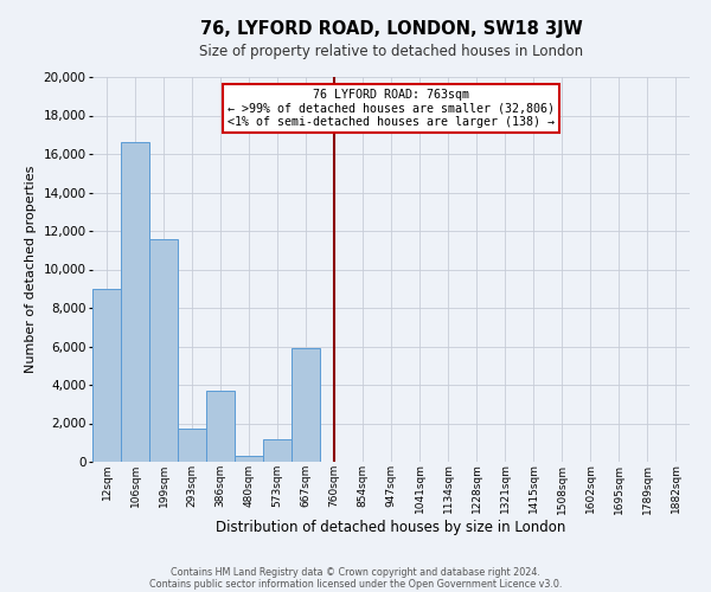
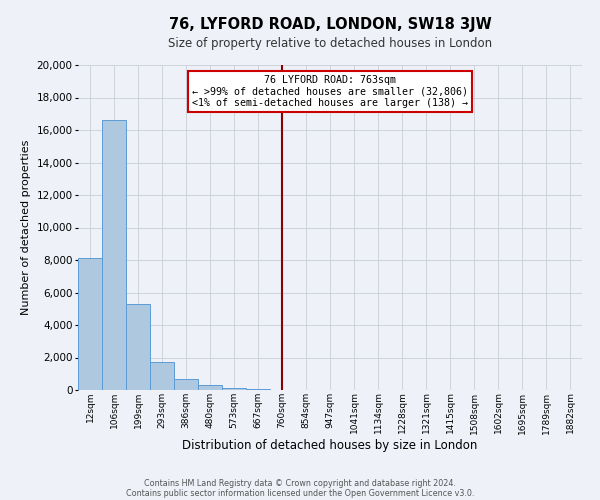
12sqm: 9,000 -> 8,100
199sqm: 11,600 -> 5,300
386sqm: 3,700 -> 700
573sqm: 1,200 -> 200
667sqm: 5,900 -> 100
